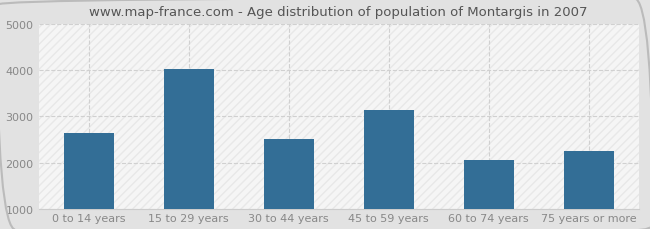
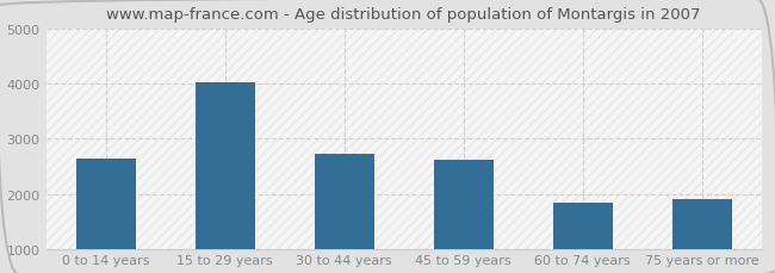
30 to 44 years: 2500 -> 2720
45 to 59 years: 3150 -> 2620
60 to 74 years: 2050 -> 1840
75 years or more: 2250 -> 1910
